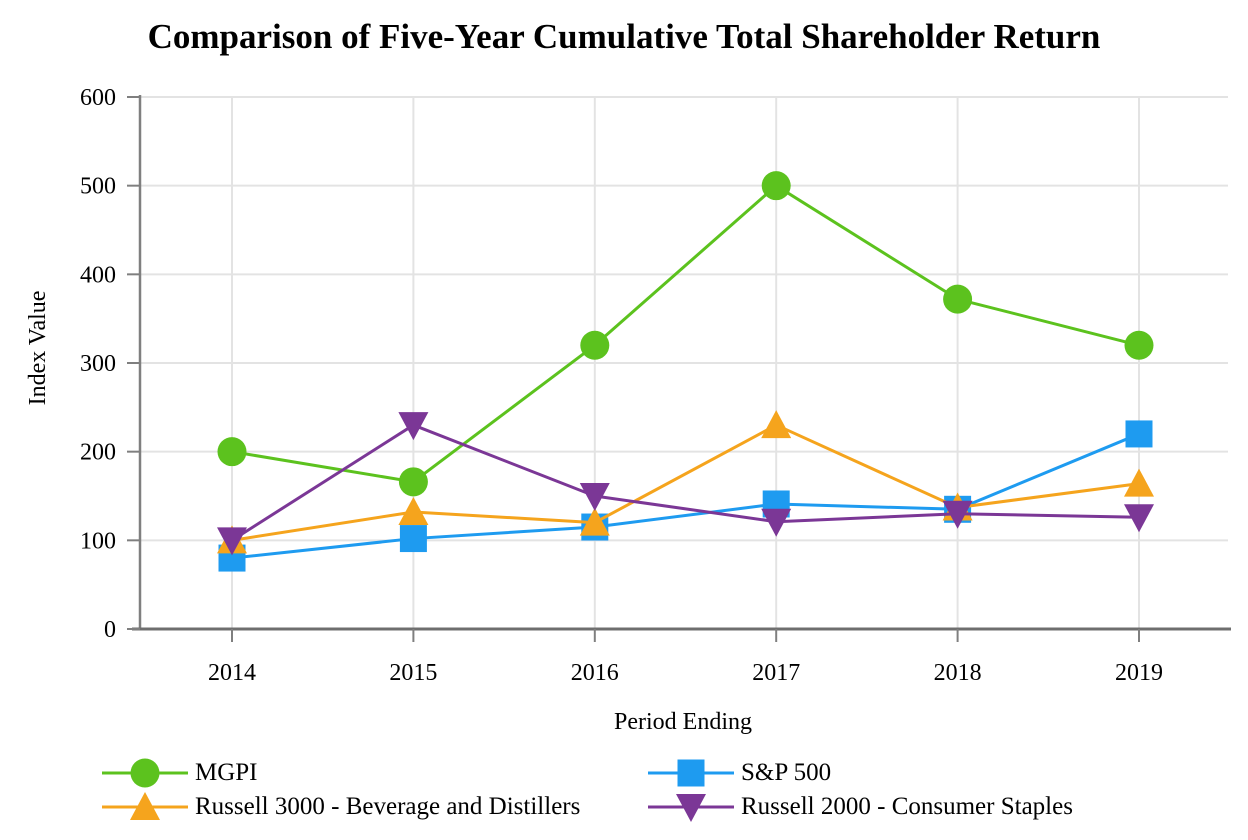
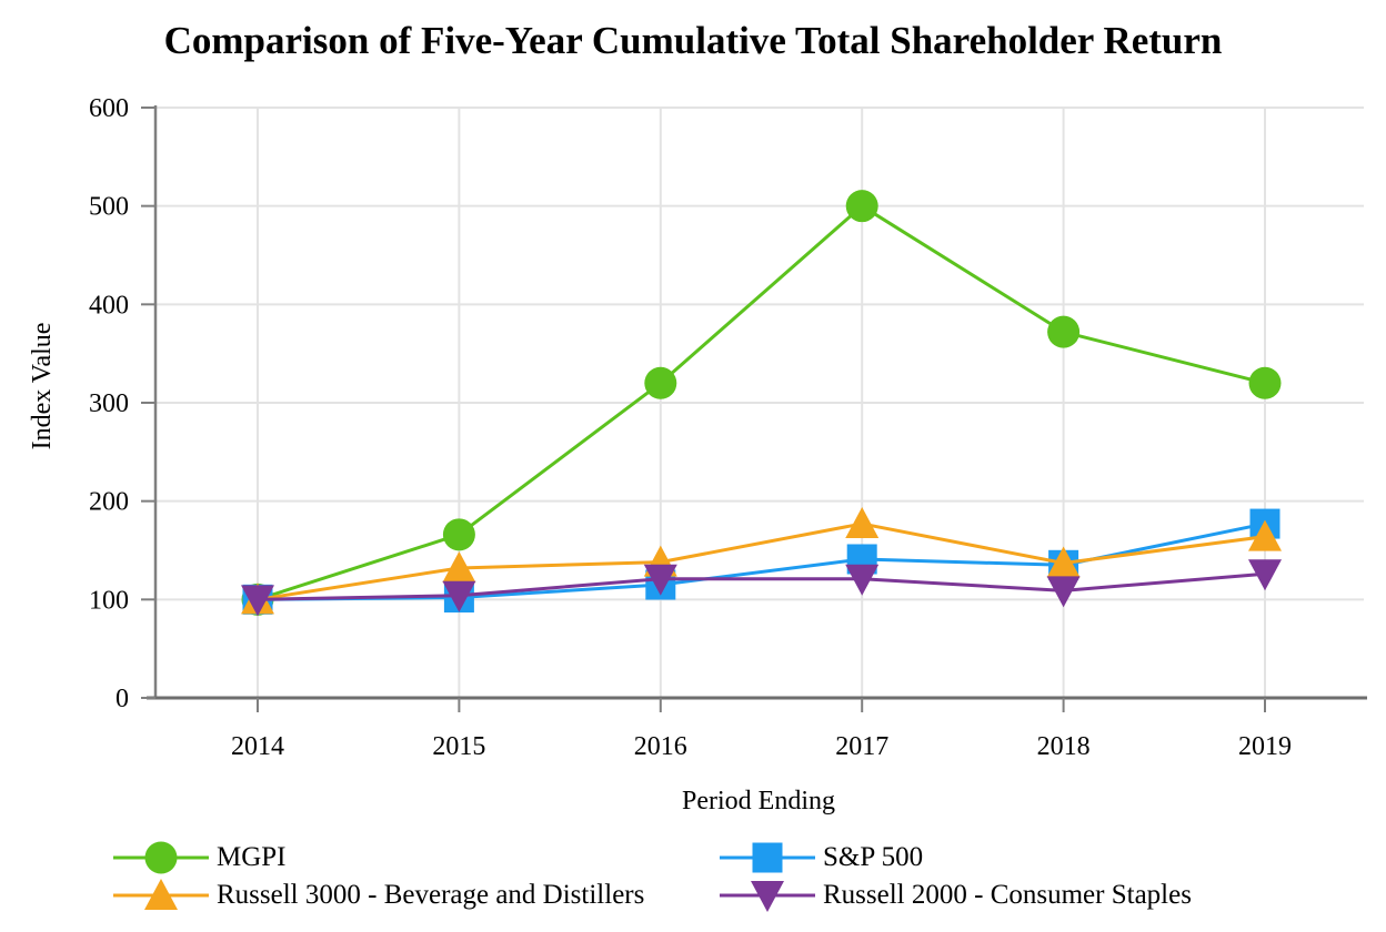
MGPI/2014: 200 -> 100
S&P 500/2014: 80 -> 100
Russell 2000 - Consumer Staples/2015: 230 -> 100
Russell 3000 - Beverage and Distillers/2016: 120 -> 140
Russell 2000 - Consumer Staples/2016: 150 -> 120
Russell 3000 - Beverage and Distillers/2017: 230 -> 180
Russell 2000 - Consumer Staples/2018: 130 -> 110
S&P 500/2019: 220 -> 180
